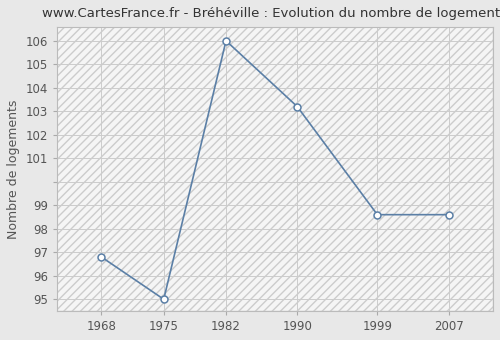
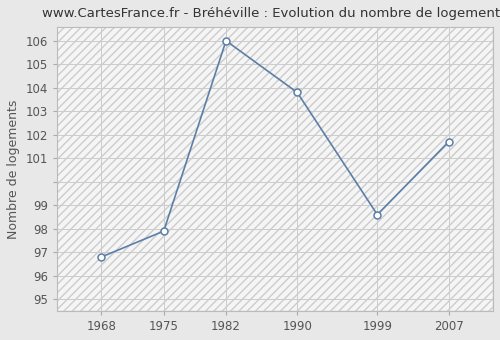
1975: 95.0 -> 97.9
1990: 103.2 -> 103.8
2007: 98.6 -> 101.7
